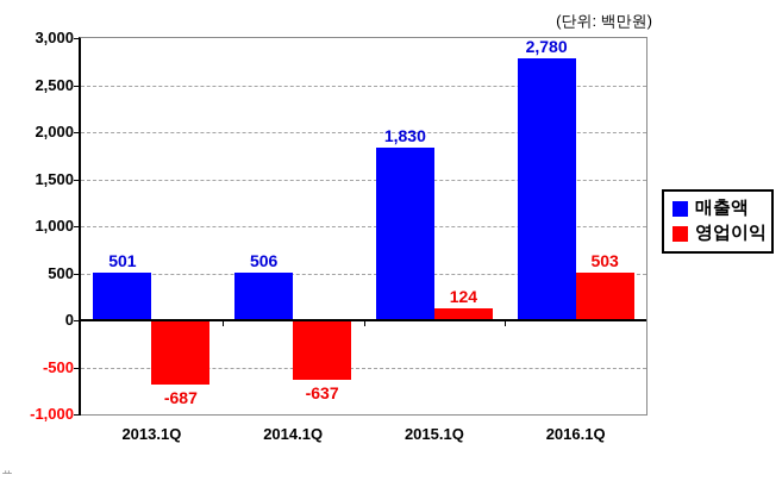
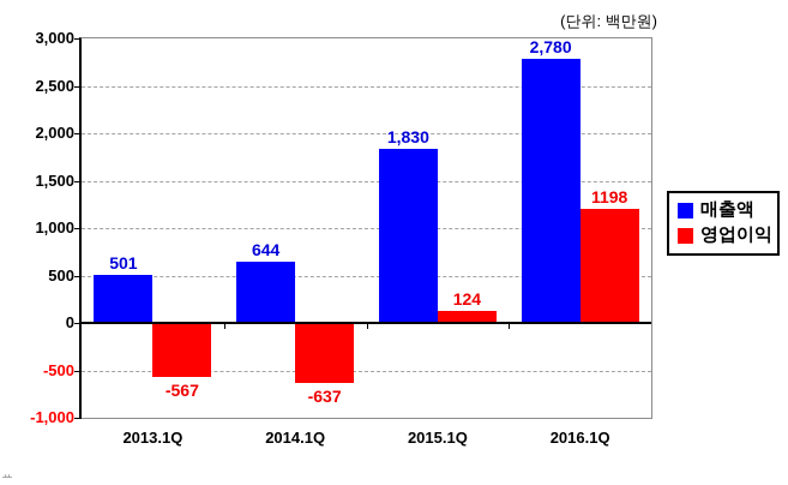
영업이익/2013.1Q: -687 -> -567
매출액/2014.1Q: 506 -> 644
영업이익/2016.1Q: 503 -> 1198
